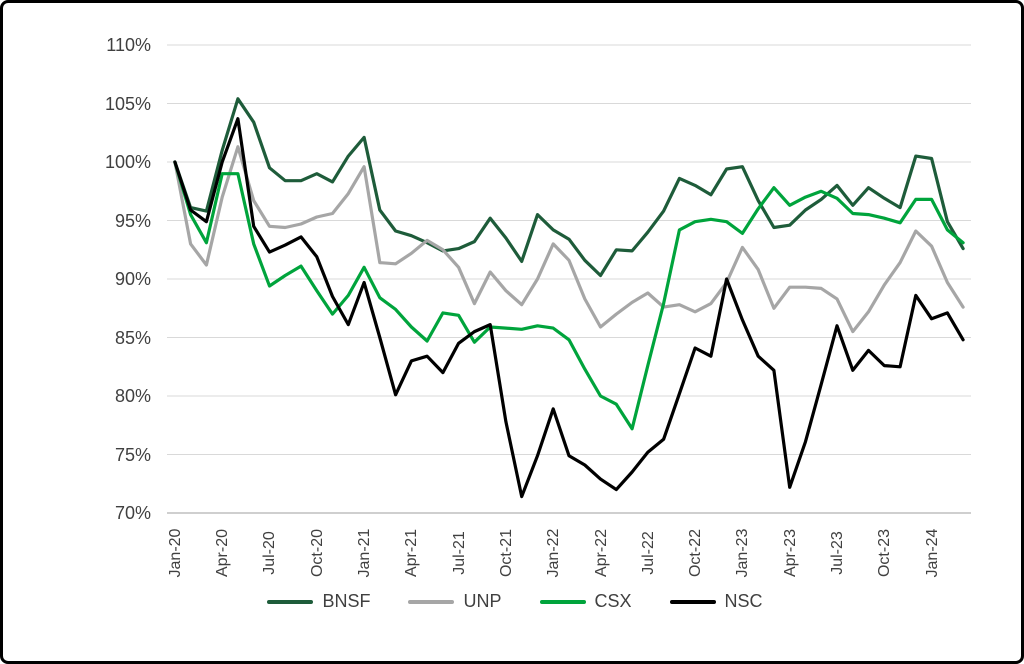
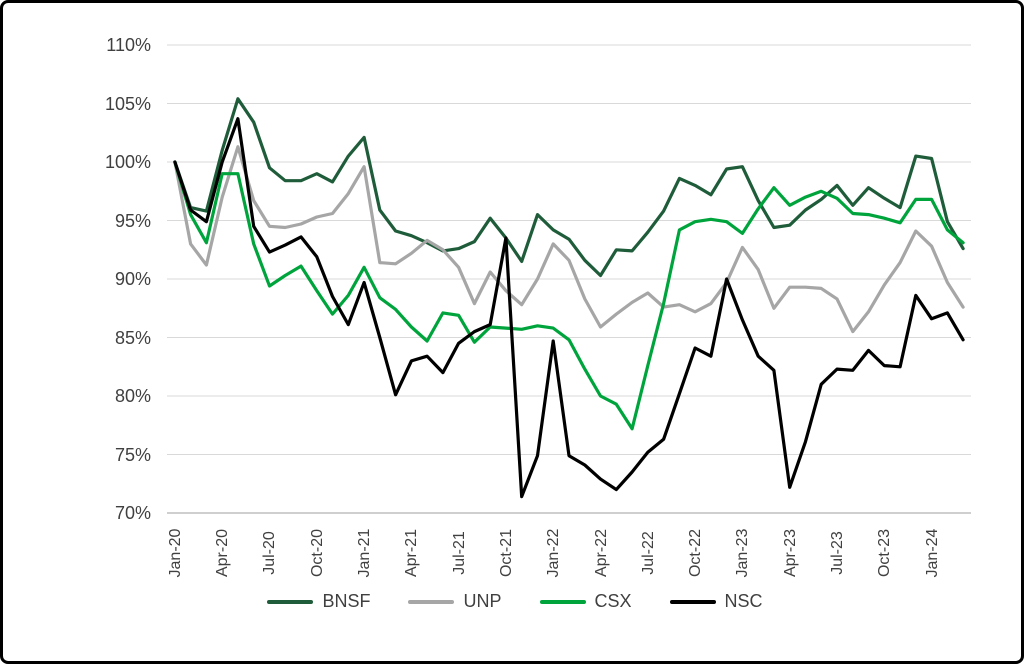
NSC/Oct-21: 77.8% -> 93.5%
NSC/Jan-22: 78.9% -> 84.7%
NSC/Jul-23: 86.0% -> 82.3%
